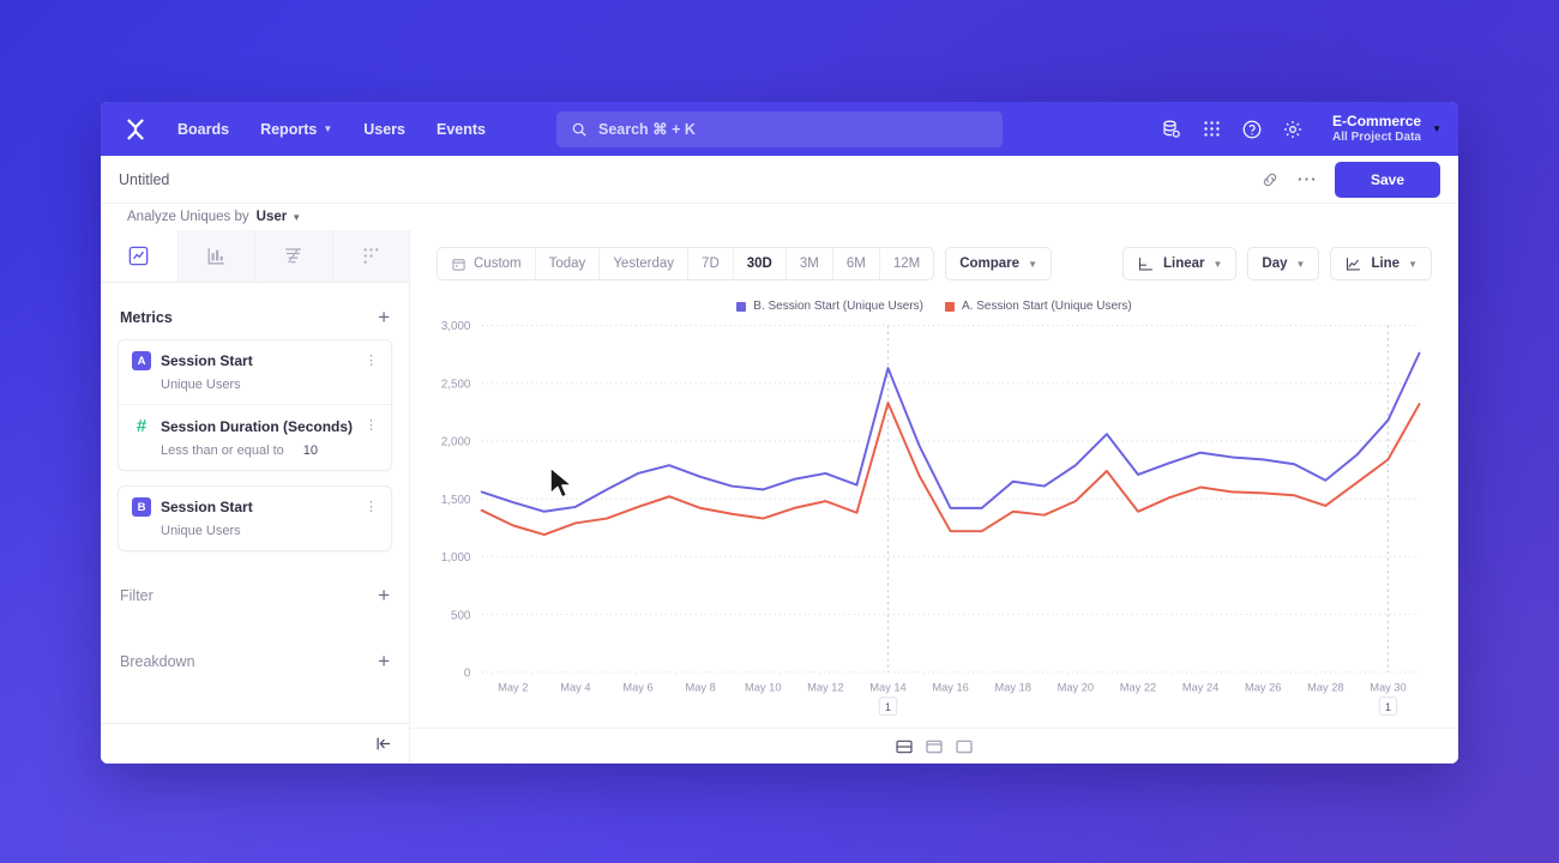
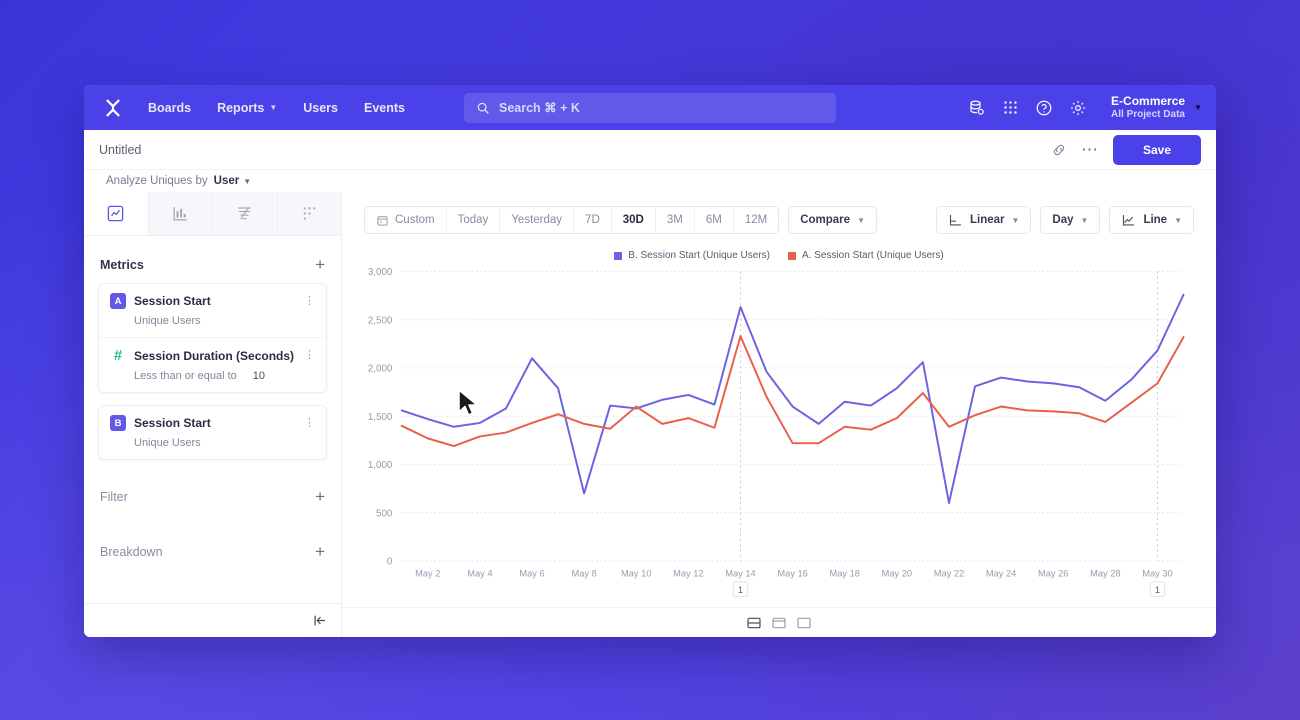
B. Session Start (Unique Users)/May 6: 1700 -> 2100
B. Session Start (Unique Users)/May 8: 1700 -> 700
A. Session Start (Unique Users)/May 10: 1300 -> 1600
B. Session Start (Unique Users)/May 16: 1400 -> 1600
B. Session Start (Unique Users)/May 22: 1700 -> 600
